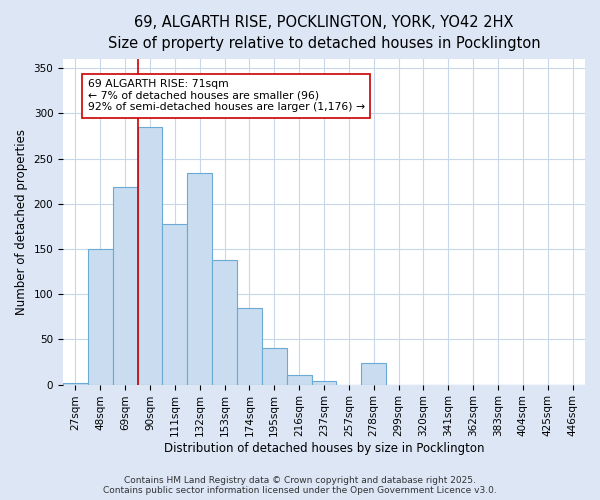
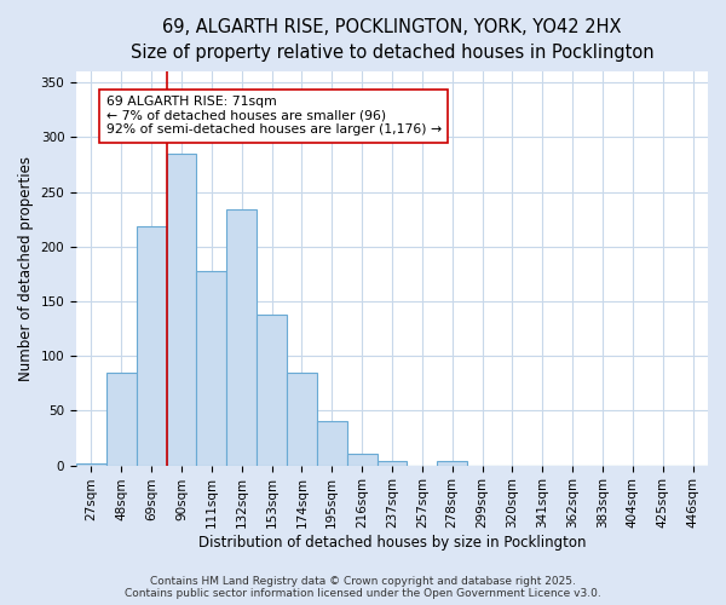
48sqm: 150 -> 85
278sqm: 24 -> 4
